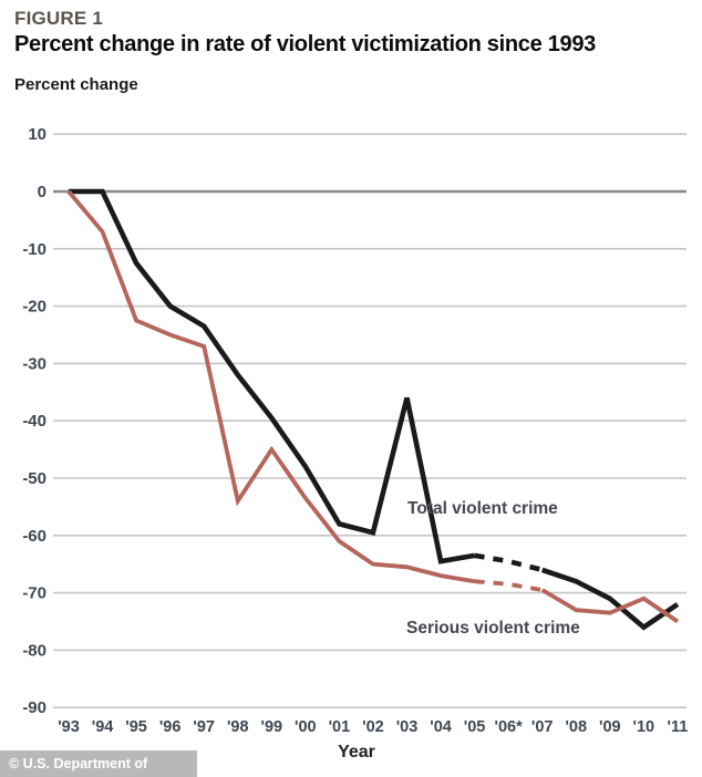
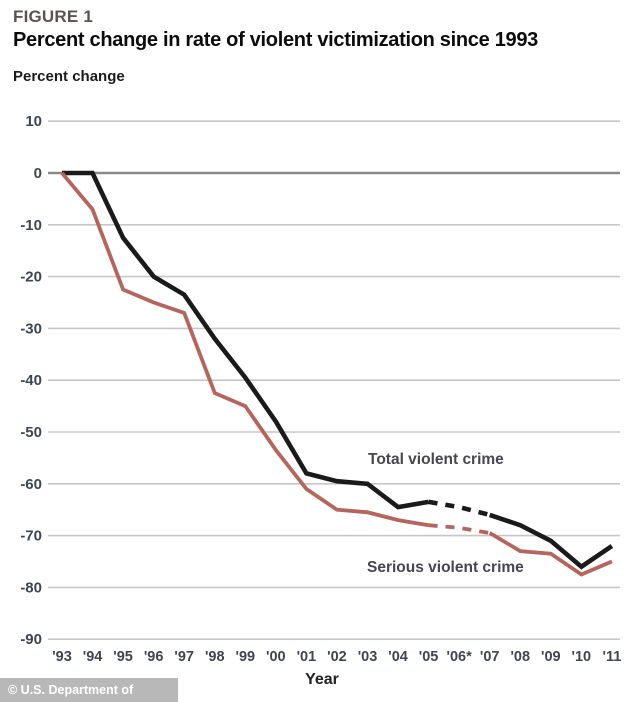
Serious violent crime/'98: -54 -> -42
Total violent crime/'03: -36 -> -60
Serious violent crime/'10: -71 -> -78
